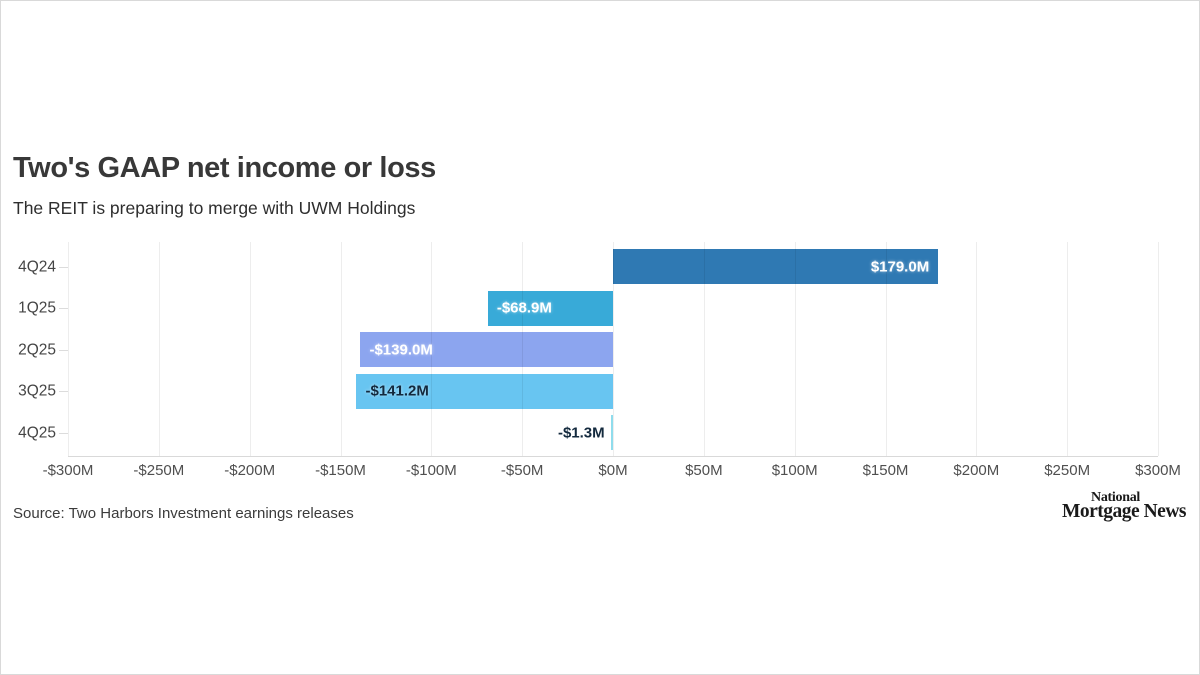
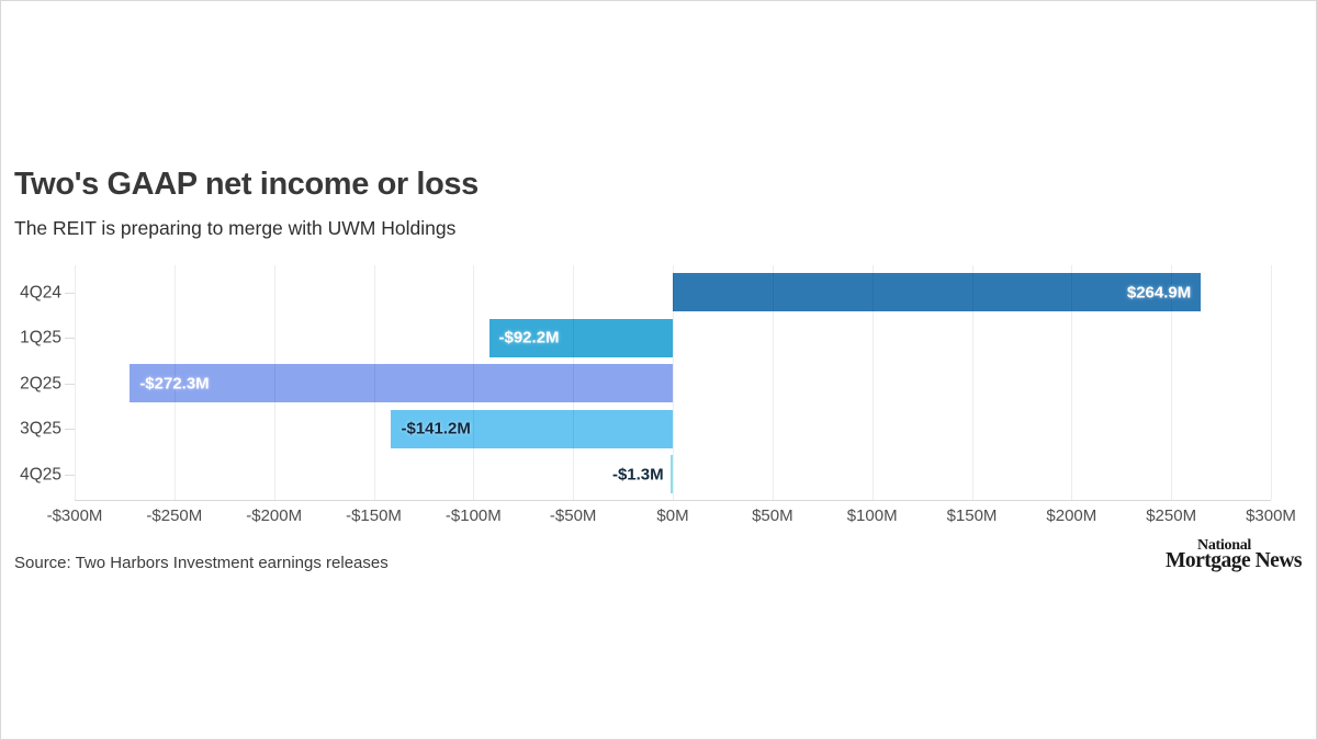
4Q24: $179.0M -> $264.9M
1Q25: -$68.9M -> -$92.2M
2Q25: -$139.0M -> -$272.3M
